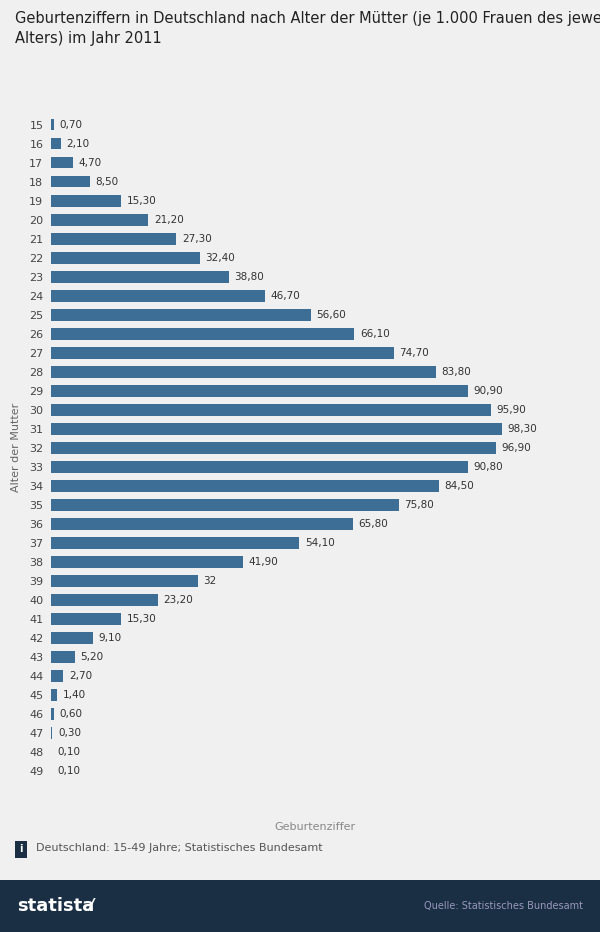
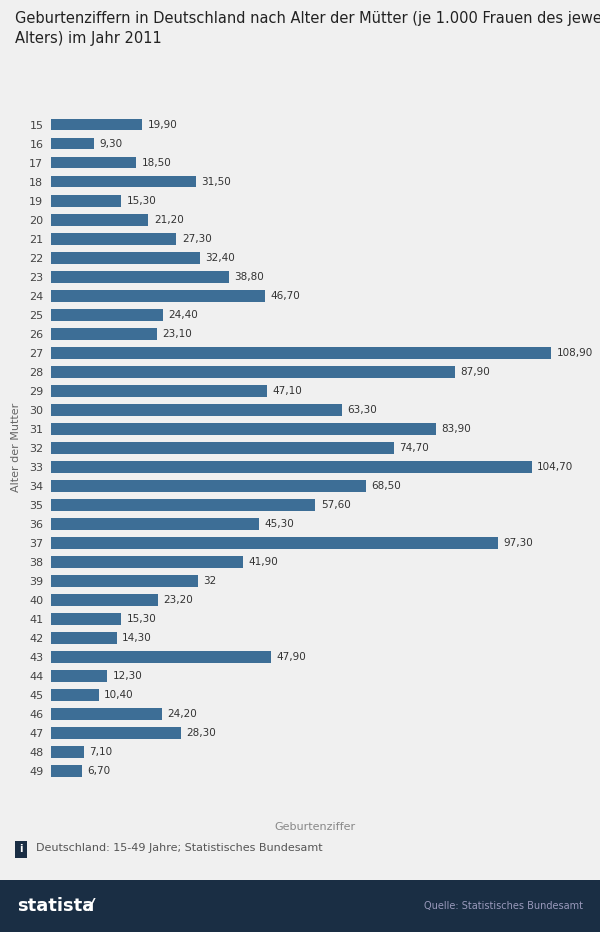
15: 0,70 -> 19,90
16: 2,10 -> 9,30
17: 4,70 -> 18,50
18: 8,50 -> 31,50
25: 56,60 -> 24,40
26: 66,10 -> 23,10
27: 74,70 -> 108,90
28: 83,80 -> 87,90
29: 90,90 -> 47,10
30: 95,90 -> 63,30
31: 98,30 -> 83,90
32: 96,90 -> 74,70
33: 90,80 -> 104,70
34: 84,50 -> 68,50
35: 75,80 -> 57,60
36: 65,80 -> 45,30
37: 54,10 -> 97,30
42: 9,10 -> 14,30
43: 5,20 -> 47,90
44: 2,70 -> 12,30
45: 1,40 -> 10,40
46: 0,60 -> 24,20
47: 0,30 -> 28,30
48: 0,10 -> 7,10
49: 0,10 -> 6,70
